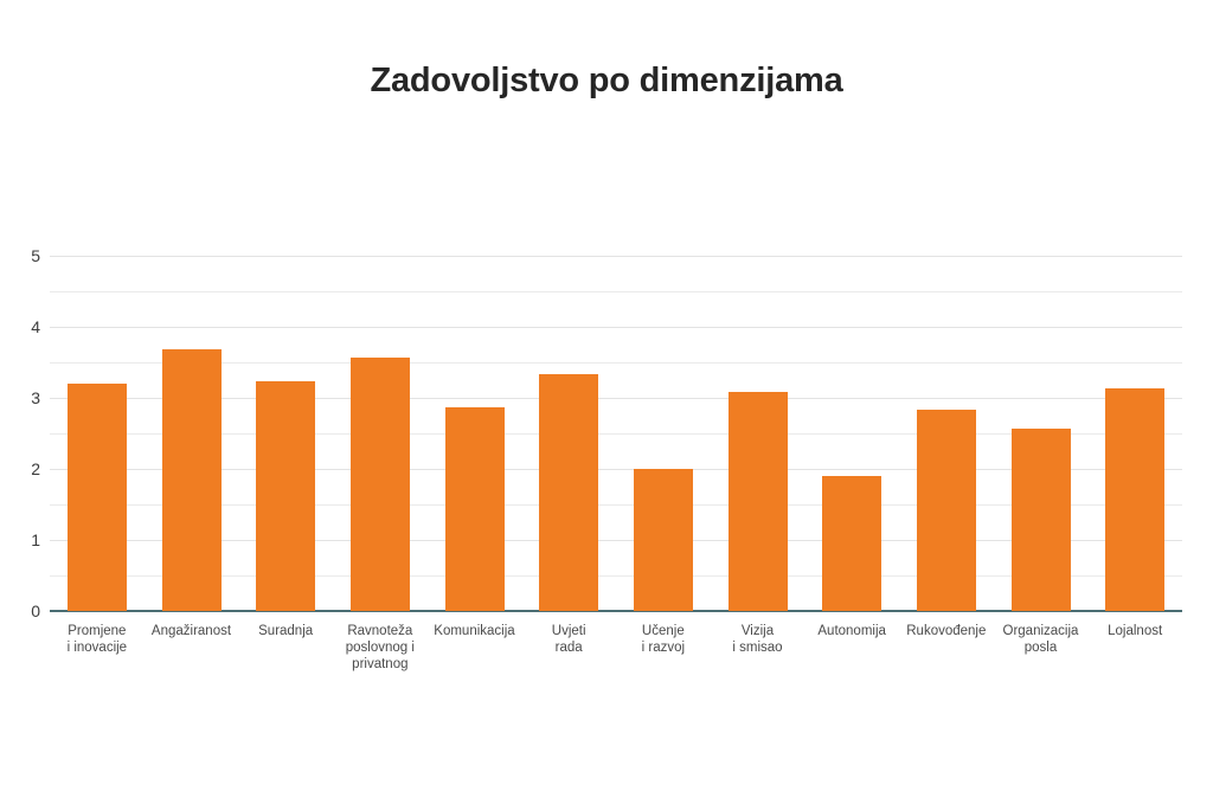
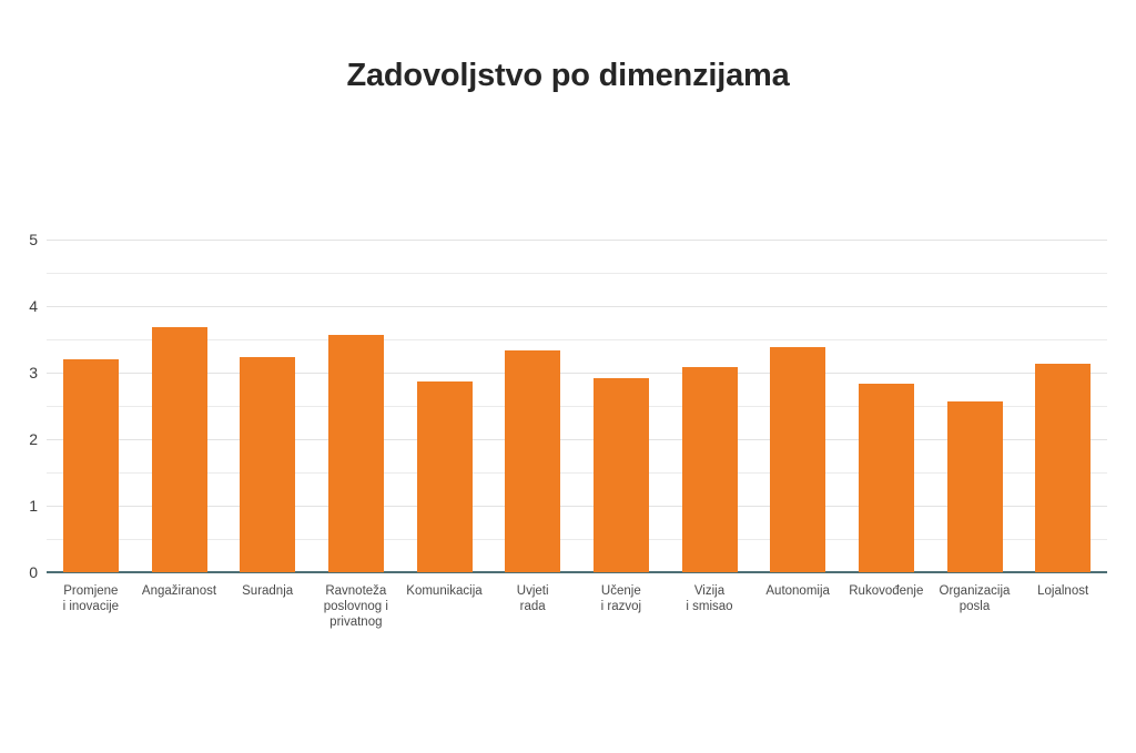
Učenje i razvoj: 2.0 -> 2.9
Autonomija: 1.9 -> 3.4
